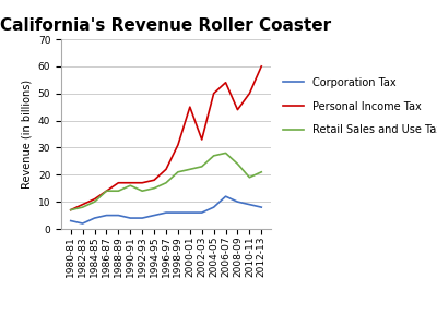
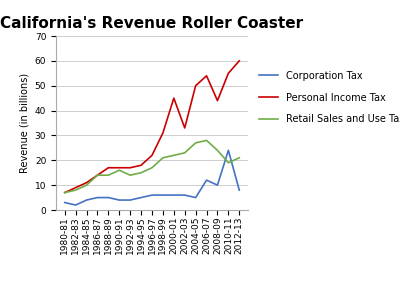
Corporation Tax/2004-05: 8 -> 5
Corporation Tax/2010-11: 9 -> 24
Personal Income Tax/2010-11: 50 -> 55
